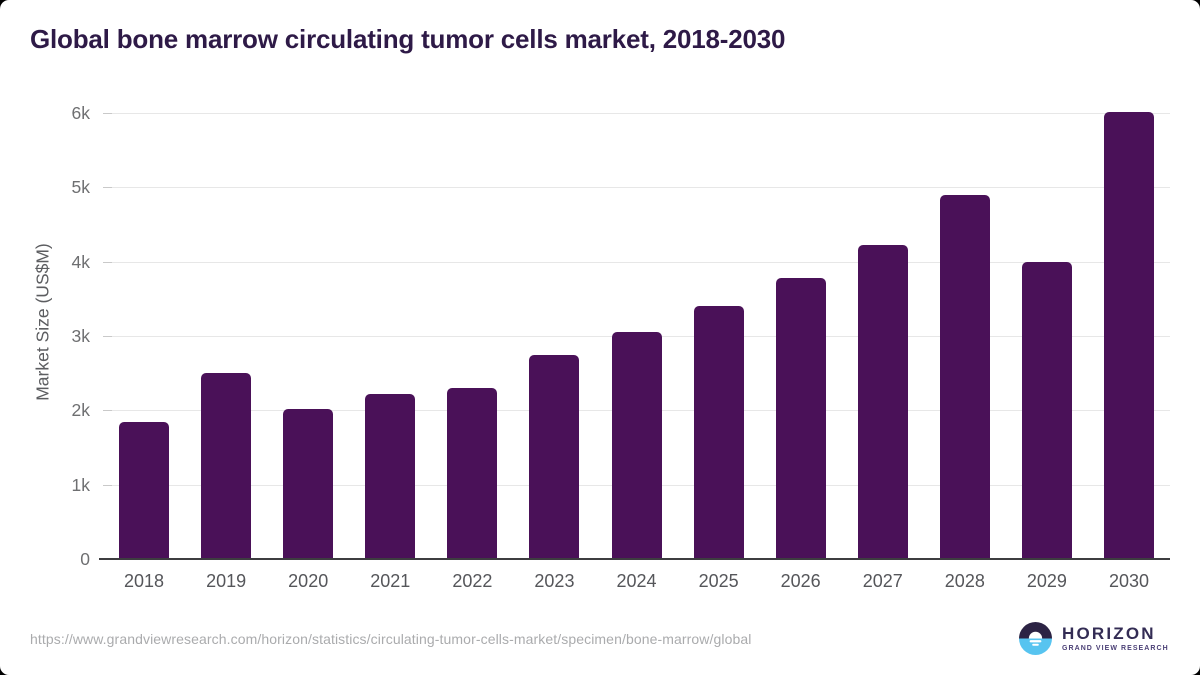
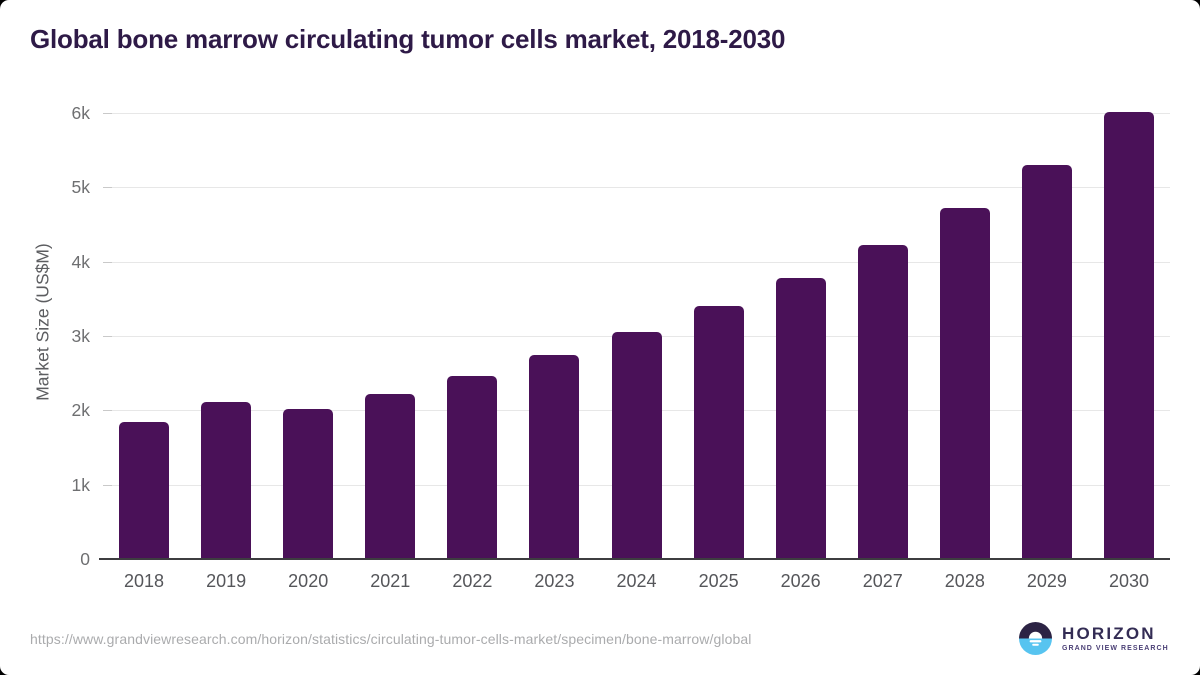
2019: 2.5k -> 2.1k
2022: 2.3k -> 2.5k
2028: 4.9k -> 4.7k
2029: 4.0k -> 5.3k
